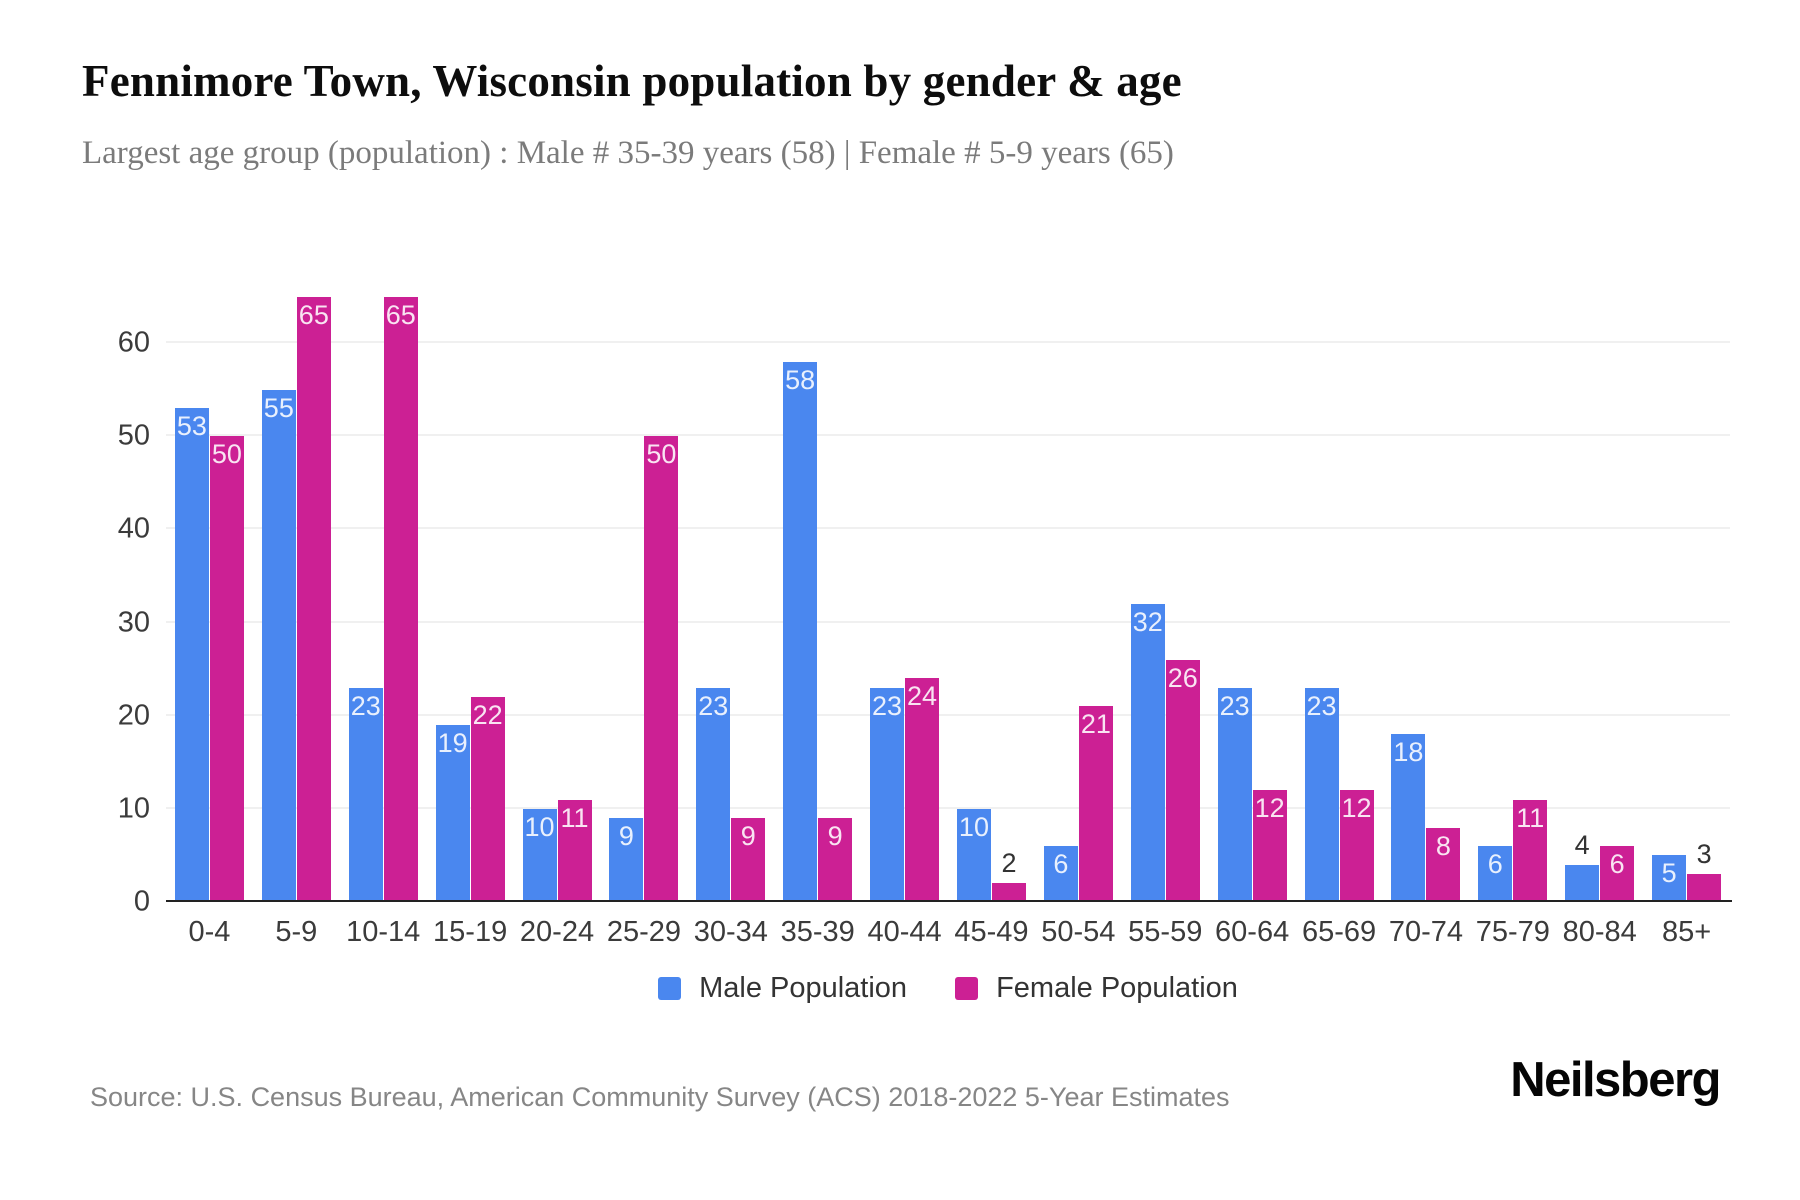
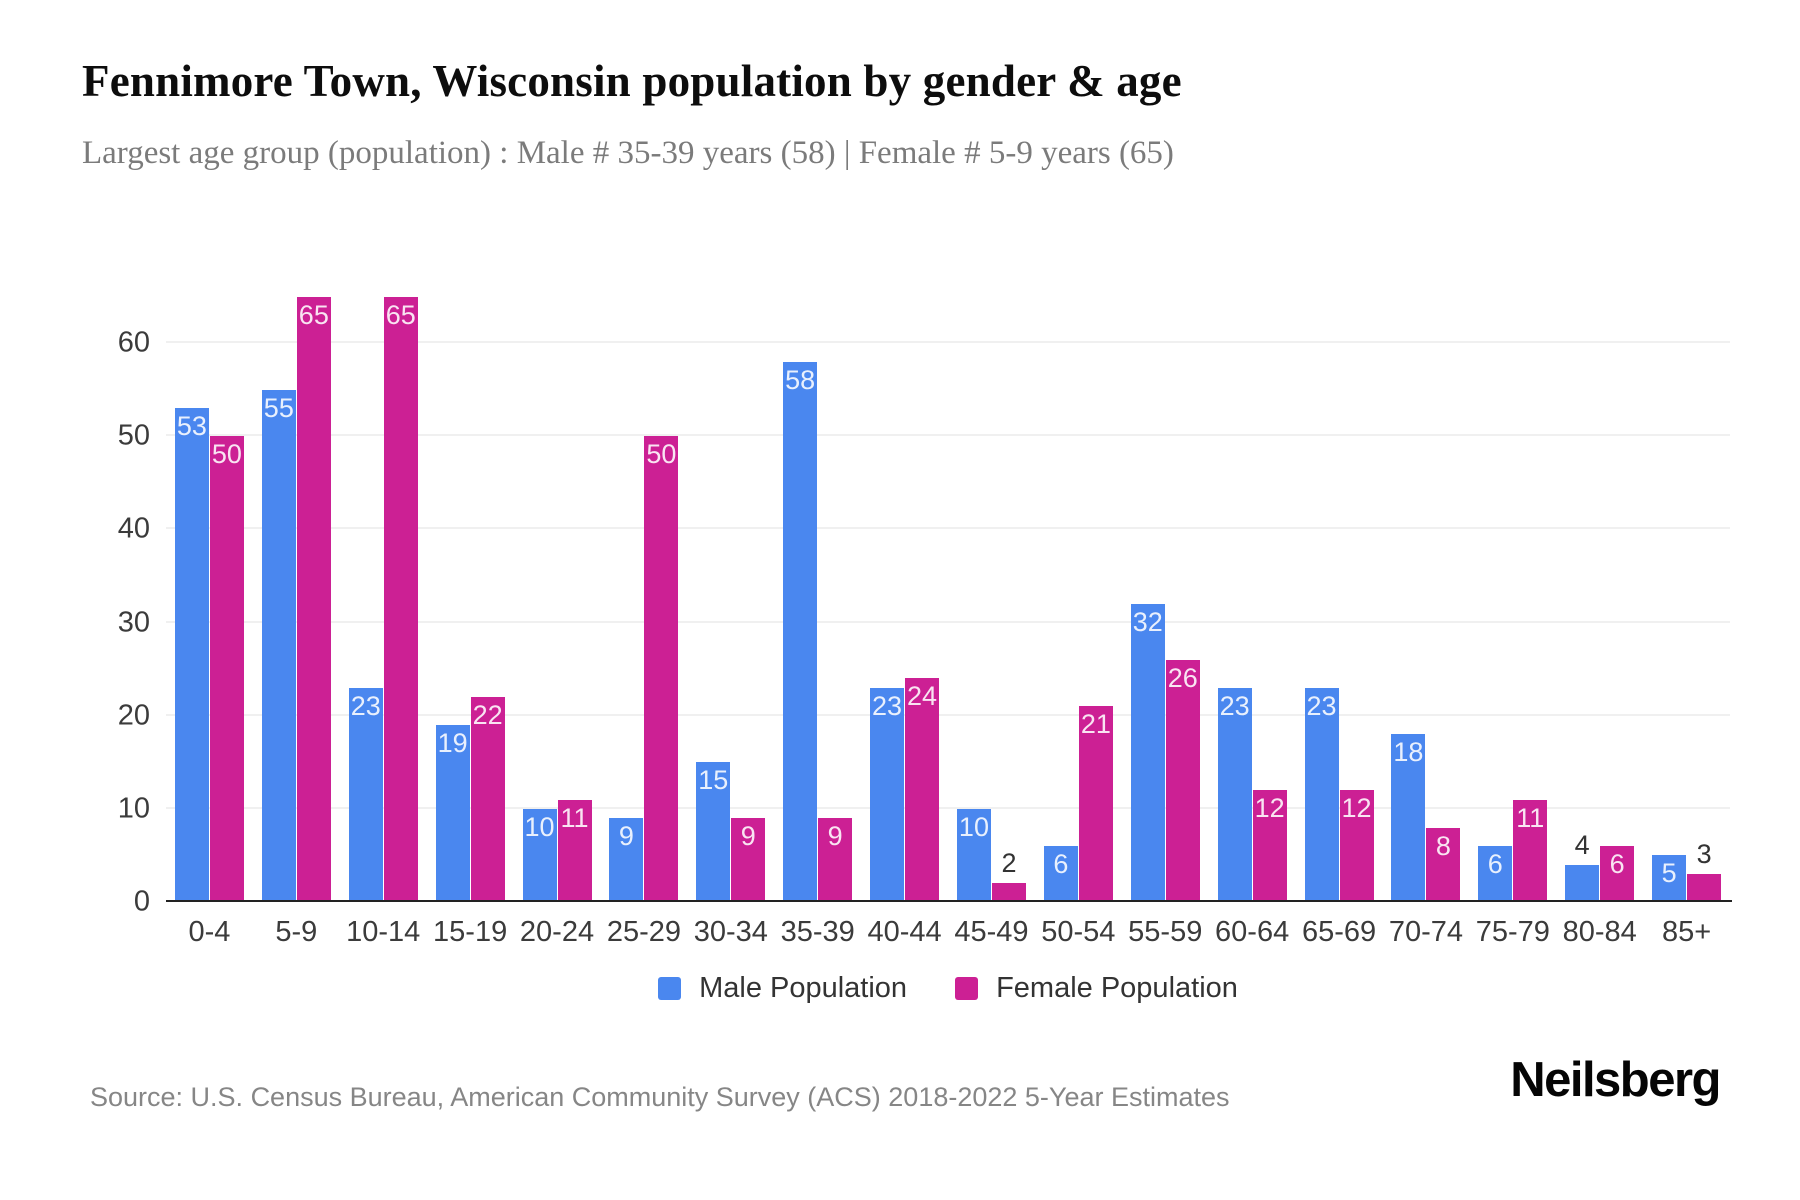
Male Population/30-34: 23 -> 15
